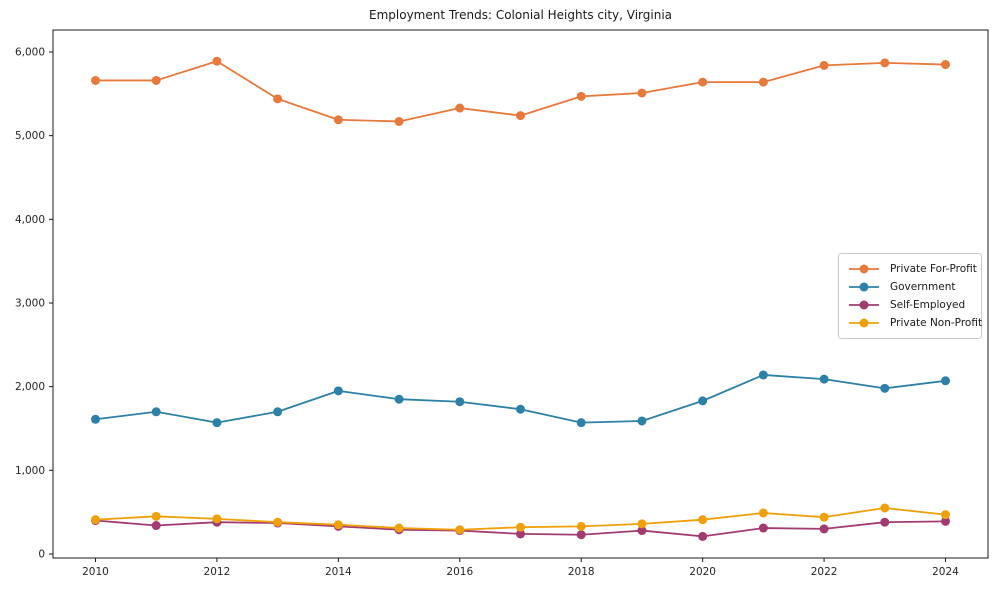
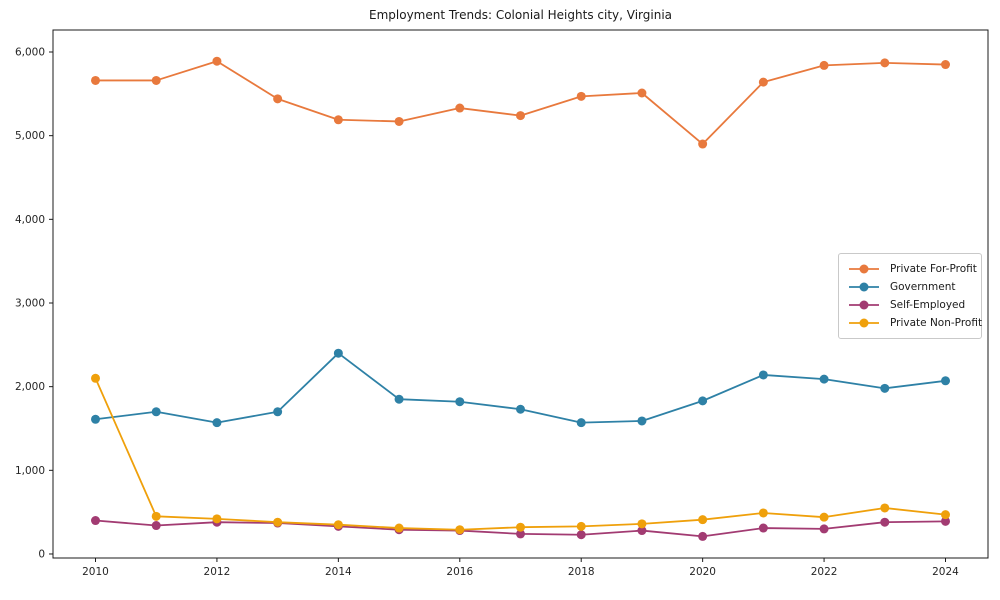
Private Non-Profit/2010: 400 -> 2100
Government/2014: 2000 -> 2400
Private For-Profit/2020: 5600 -> 4900
